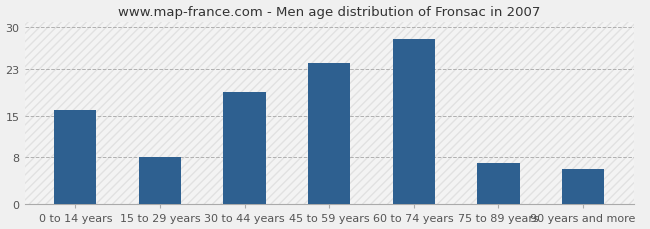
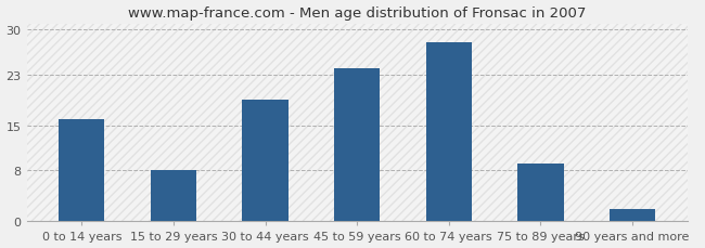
75 to 89 years: 7 -> 9
90 years and more: 6 -> 2
